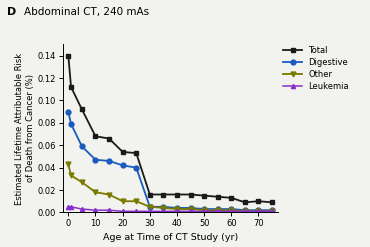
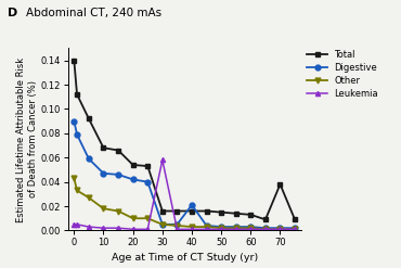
Leukemia/30: 0.001 -> 0.058
Digestive/40: 0.004 -> 0.021
Total/70: 0.010 -> 0.038
